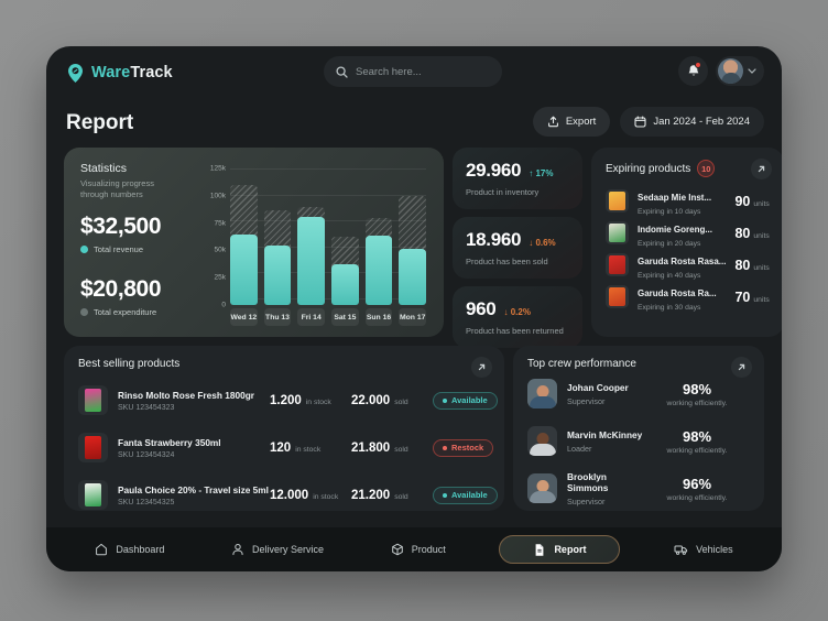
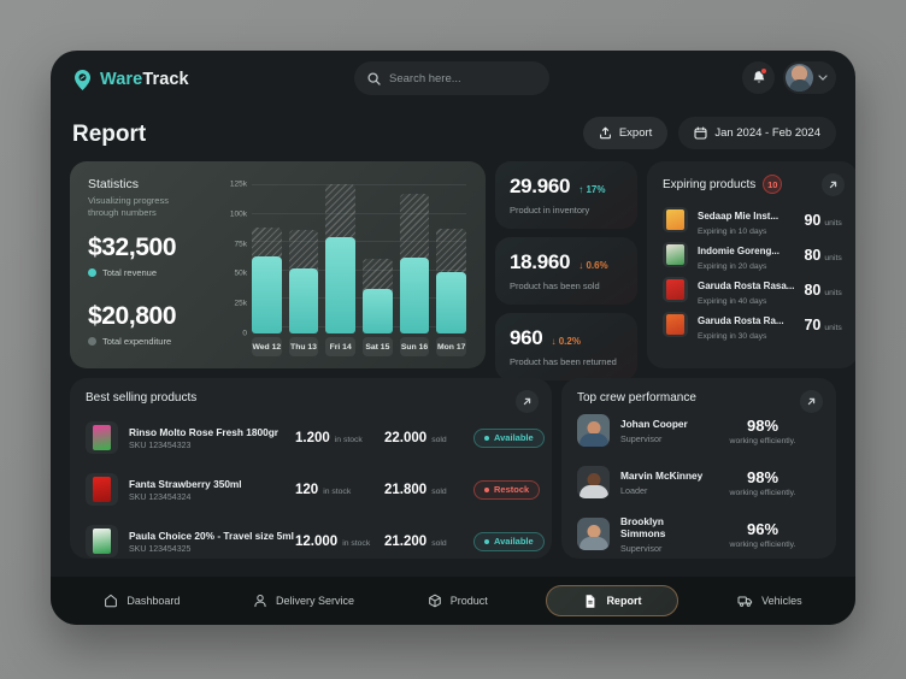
Total expenditure/Wed 12: 110k -> 90k
Total expenditure/Fri 14: 90k -> 120k
Total expenditure/Sun 16: 80k -> 120k
Total expenditure/Mon 17: 100k -> 90k
